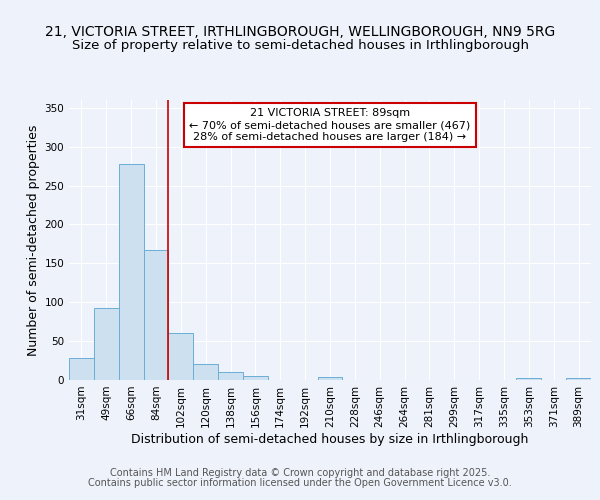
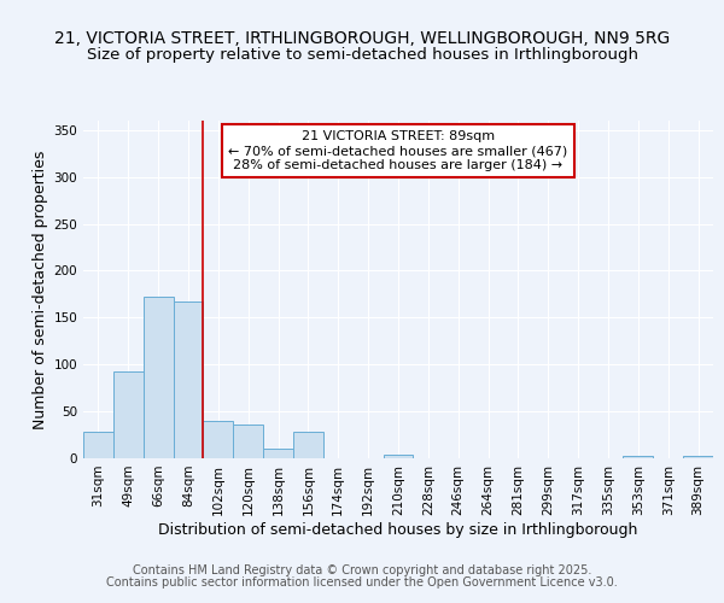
66sqm: 278 -> 172
102sqm: 60 -> 40
120sqm: 20 -> 36
156sqm: 5 -> 28
